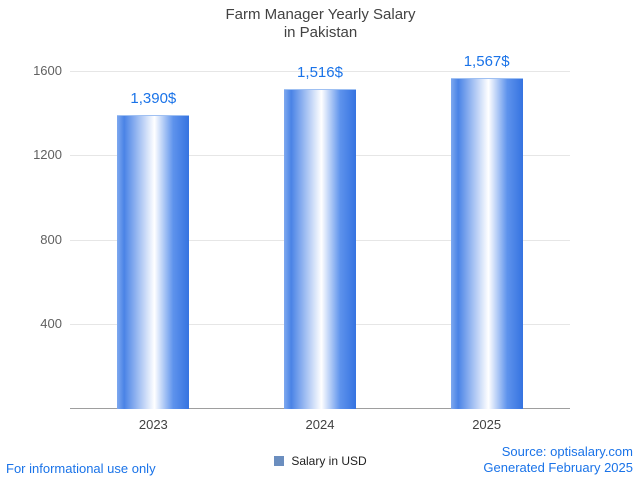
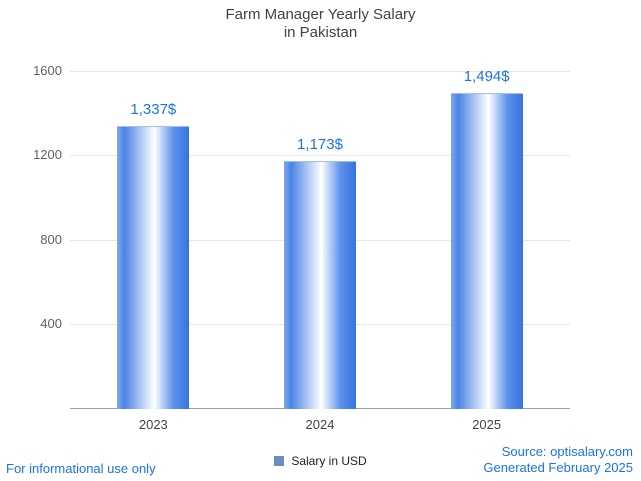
2023: 1,390 -> 1,337
2024: 1,516 -> 1,173
2025: 1,567 -> 1,494
